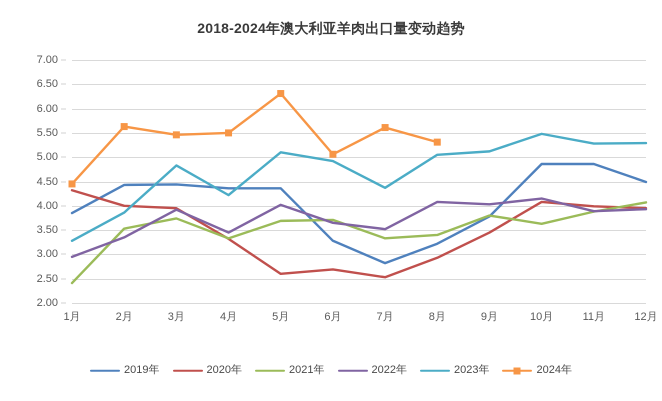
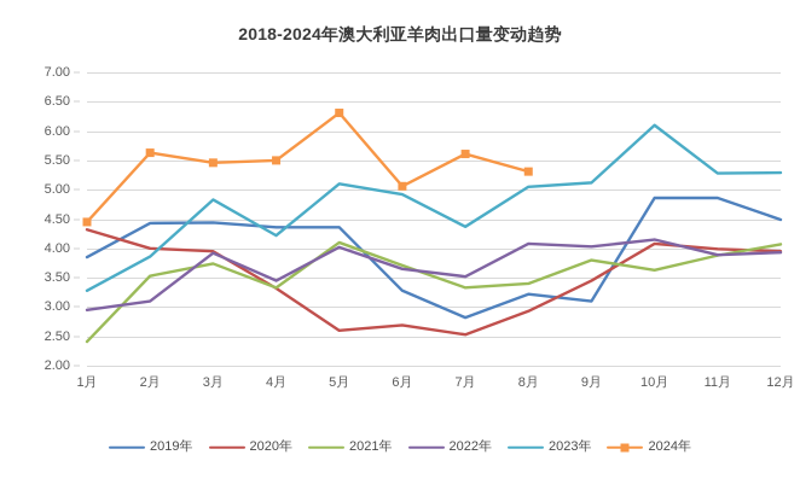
2022年/2月: 3.4 -> 3.1
2021年/5月: 3.7 -> 4.1
2019年/9月: 3.8 -> 3.1
2023年/10月: 5.5 -> 6.1
